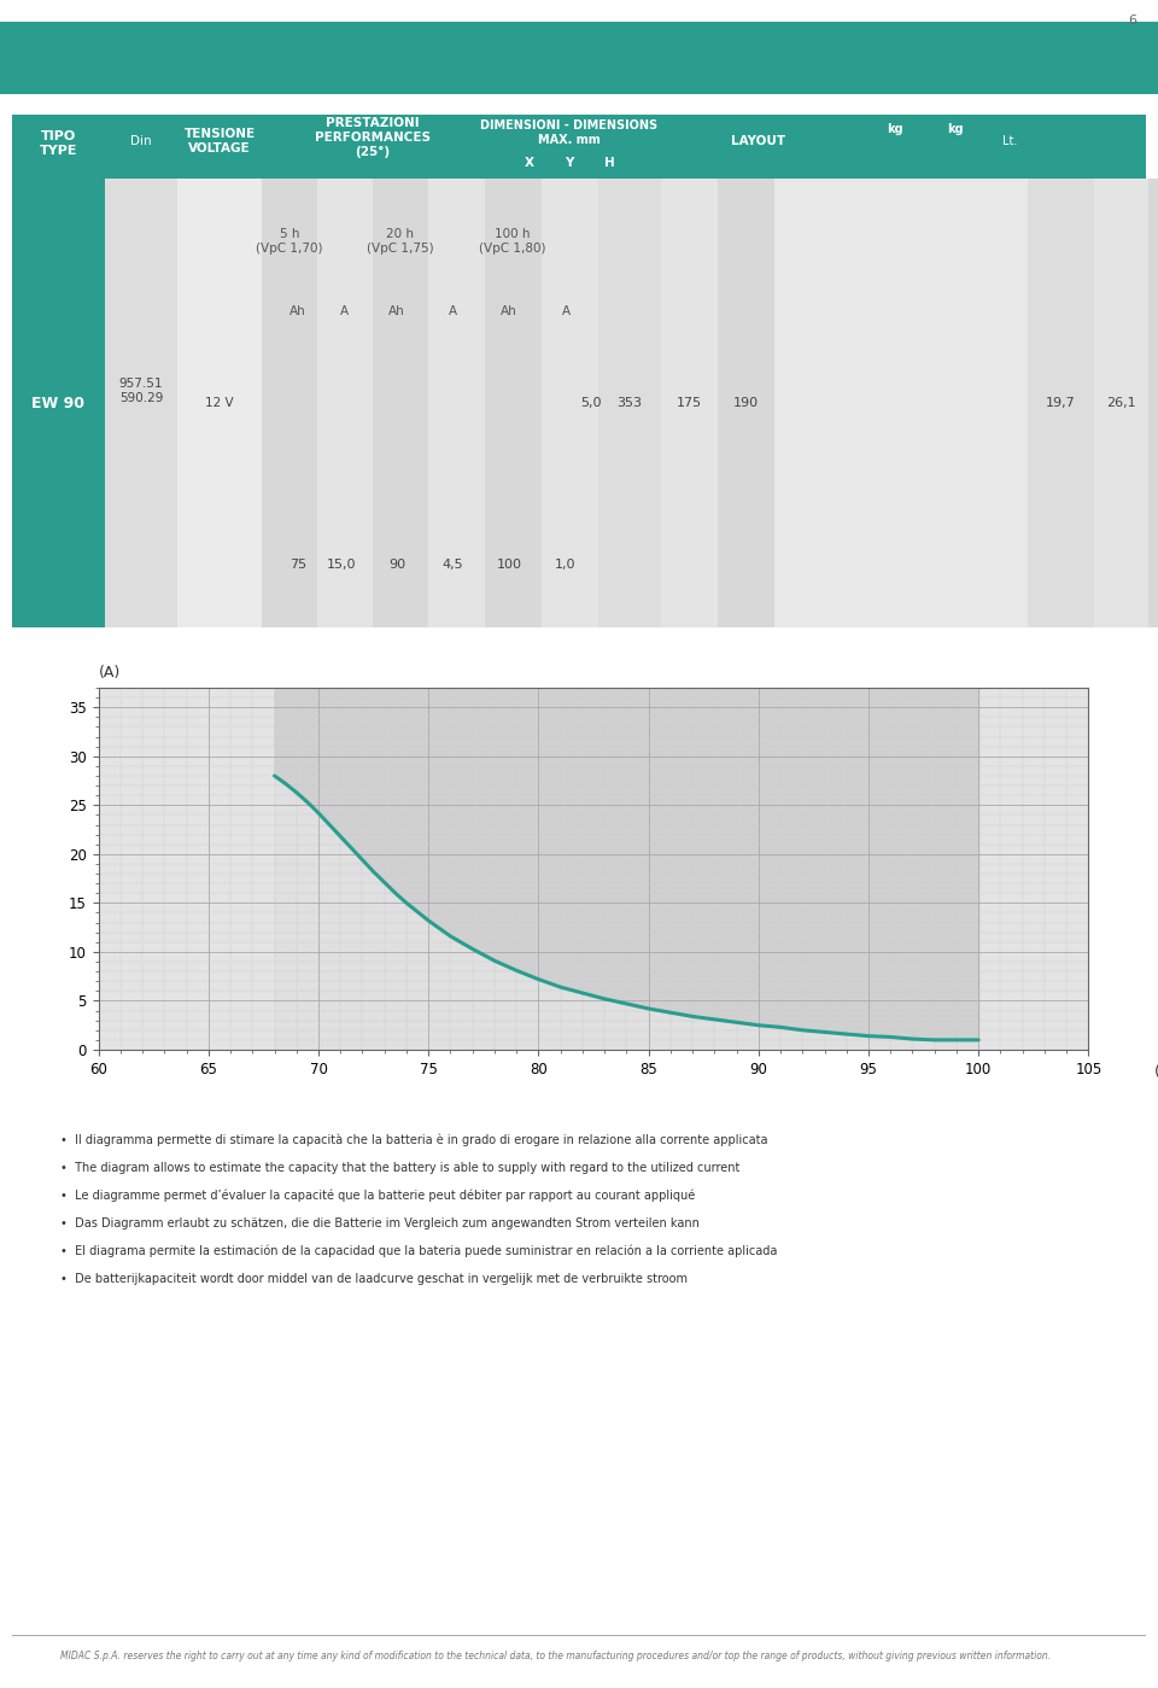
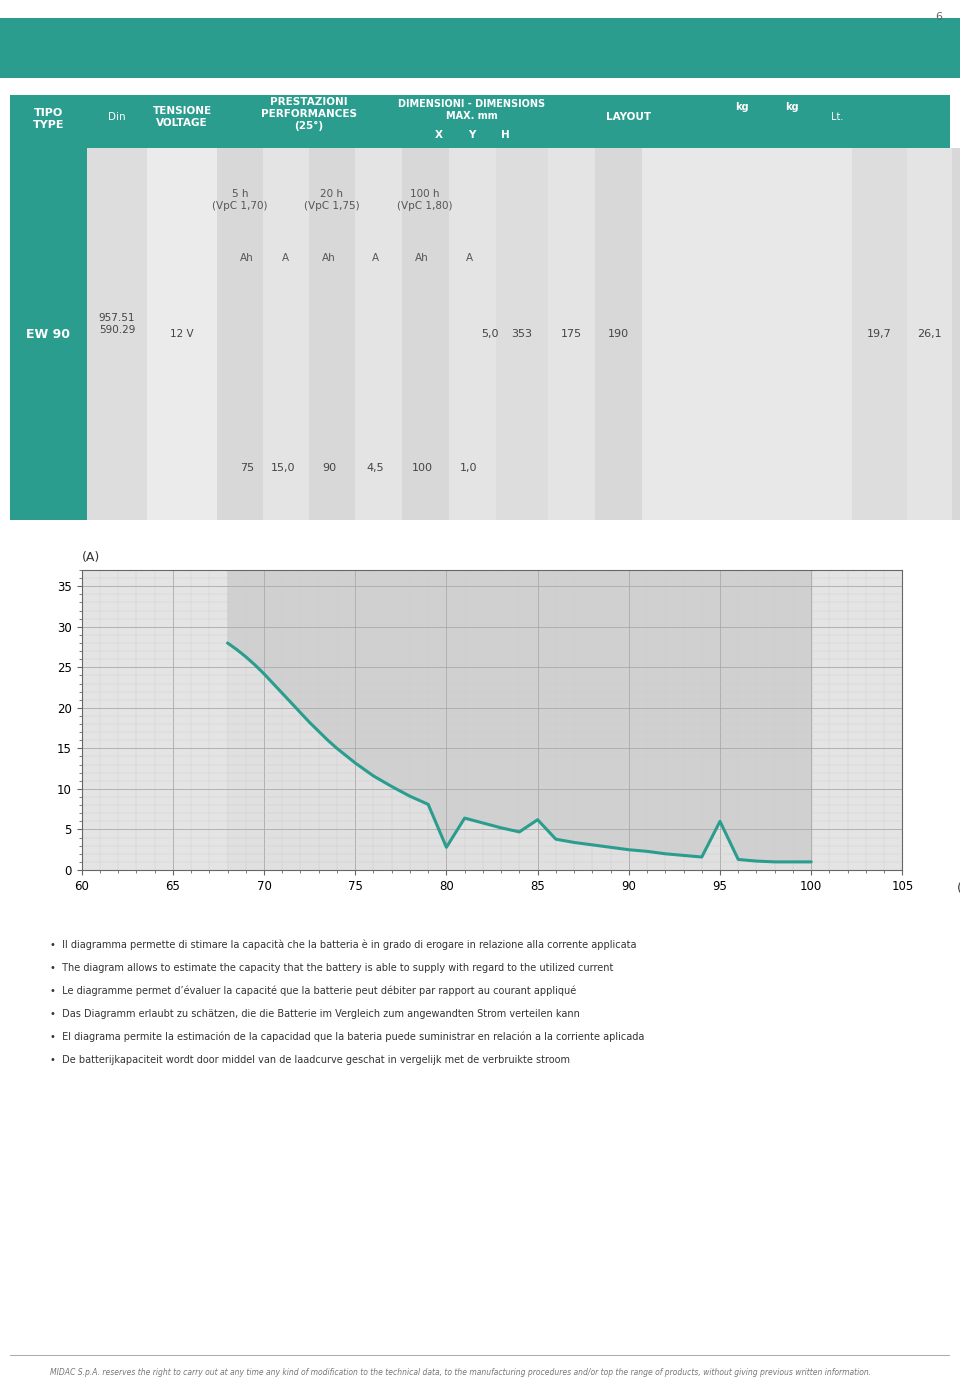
80: 7.2 -> 2.8
85: 4.2 -> 6.2
95: 1.4 -> 6.0
